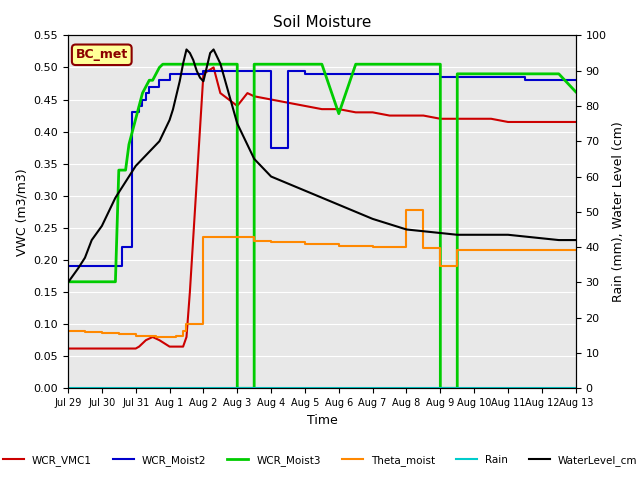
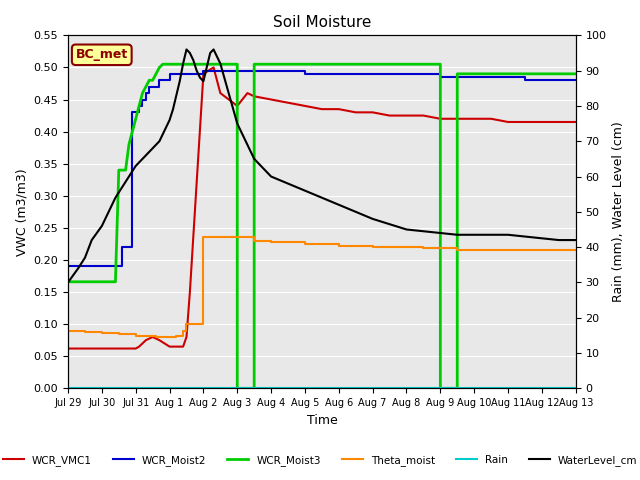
WCR_Moist2/Aug 4: 0.374 -> 0.495
WCR_Moist3/Aug 6: 0.428 -> 0.505
Theta_moist/Aug 8: 0.278 -> 0.220
Theta_moist/Aug 9: 0.190 -> 0.218
WCR_Moist3/Aug 13: 0.462 -> 0.490
